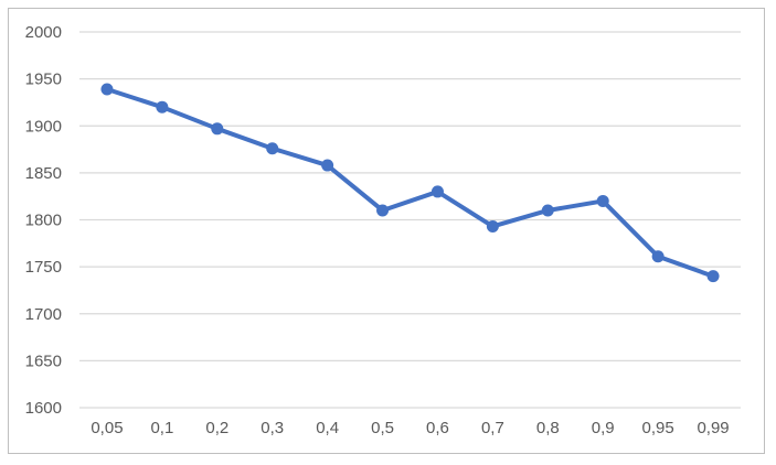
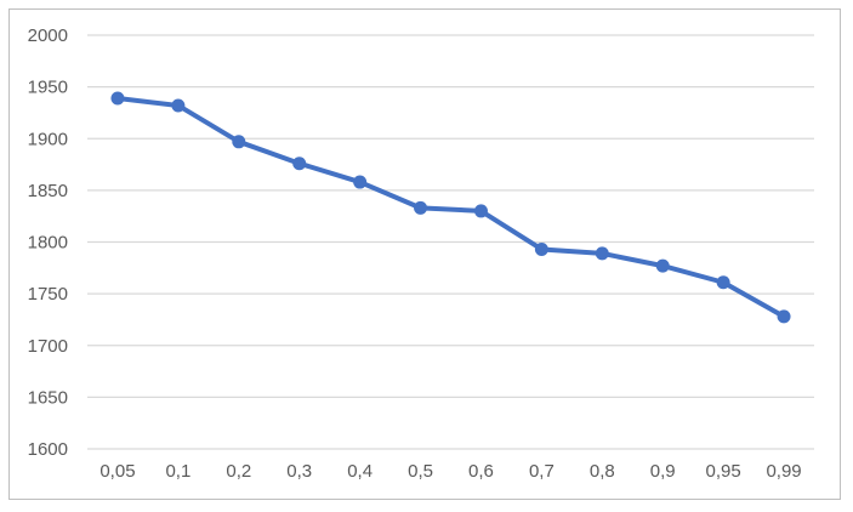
0,1: 1920 -> 1930
0,5: 1810 -> 1830
0,8: 1810 -> 1790
0,9: 1820 -> 1780
0,99: 1740 -> 1730
